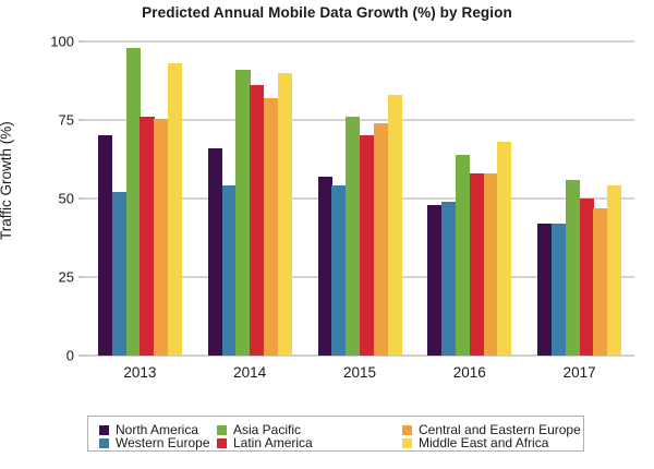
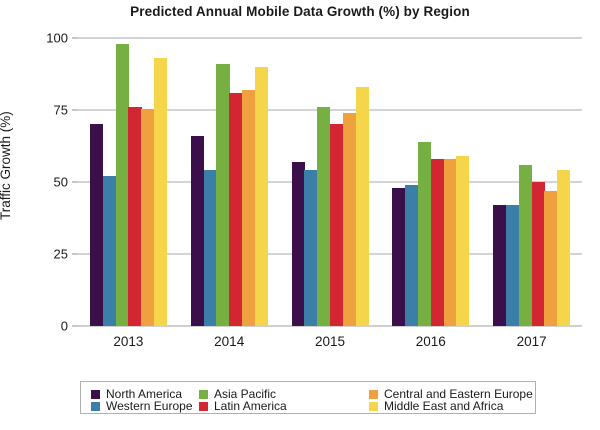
Latin America/2014: 86 -> 81
Middle East and Africa/2016: 68 -> 59
